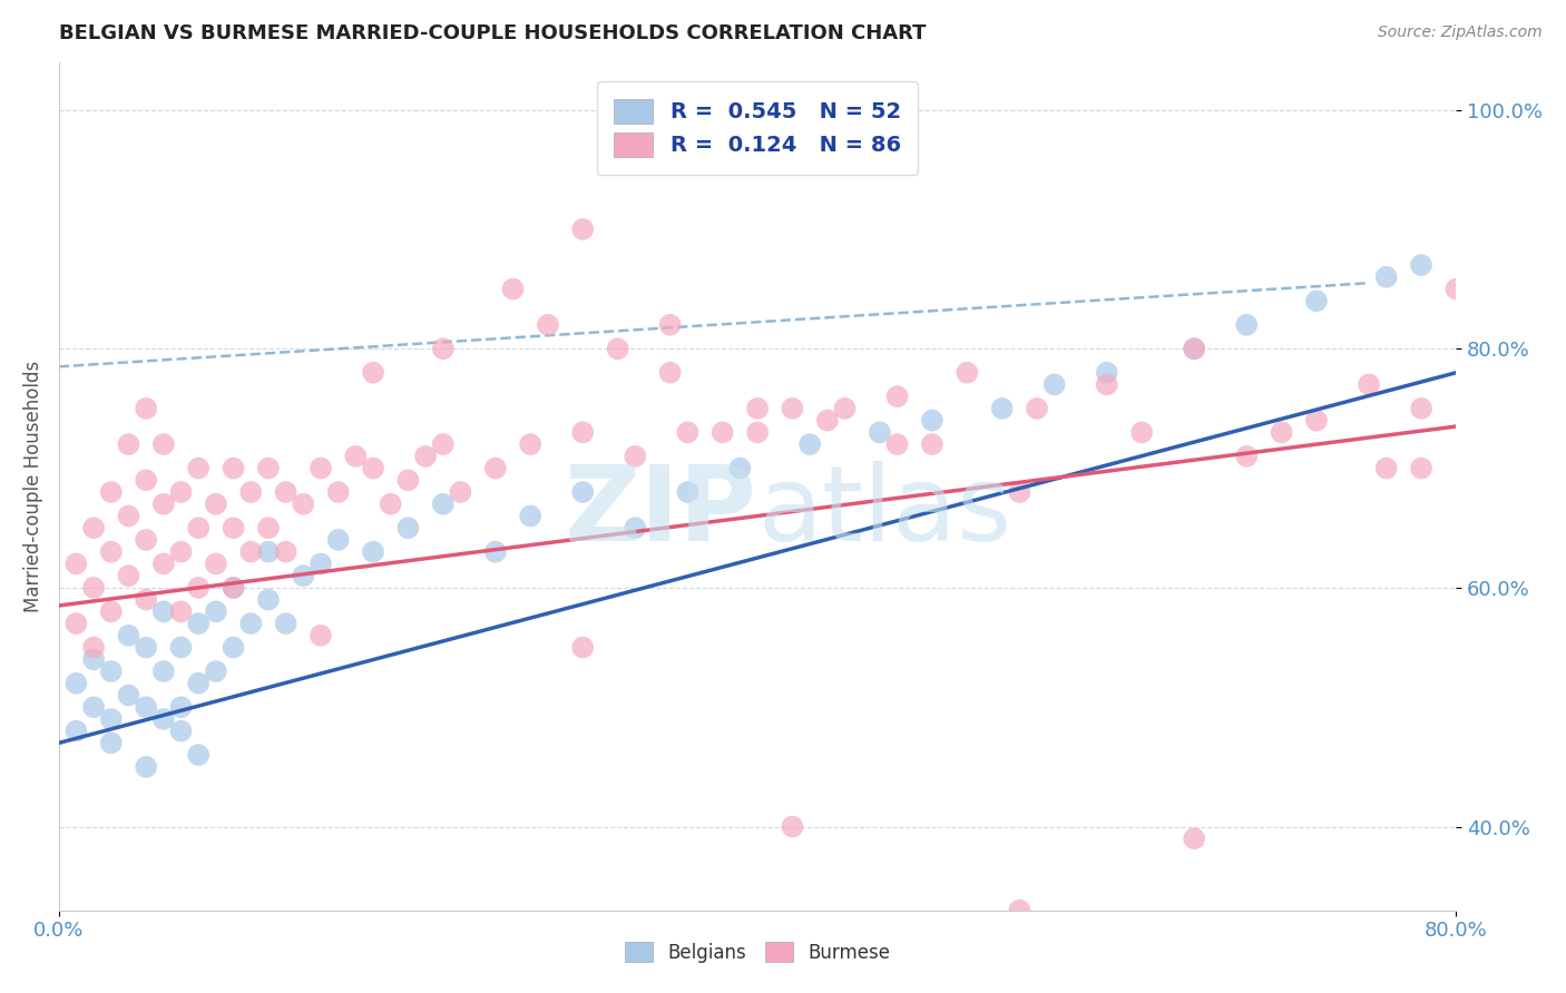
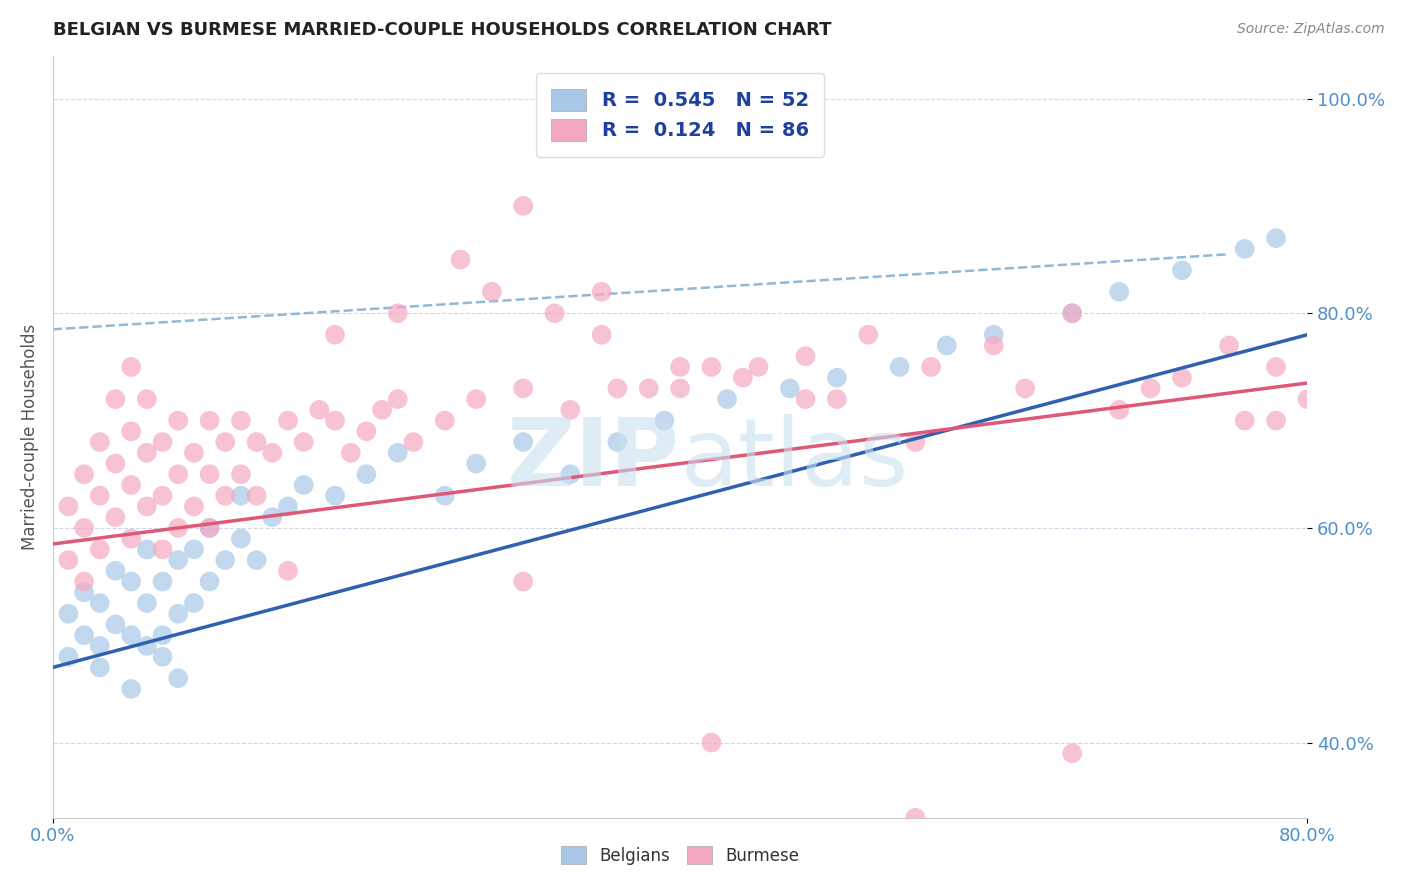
Burmese/80.0%: 85% -> 72%
